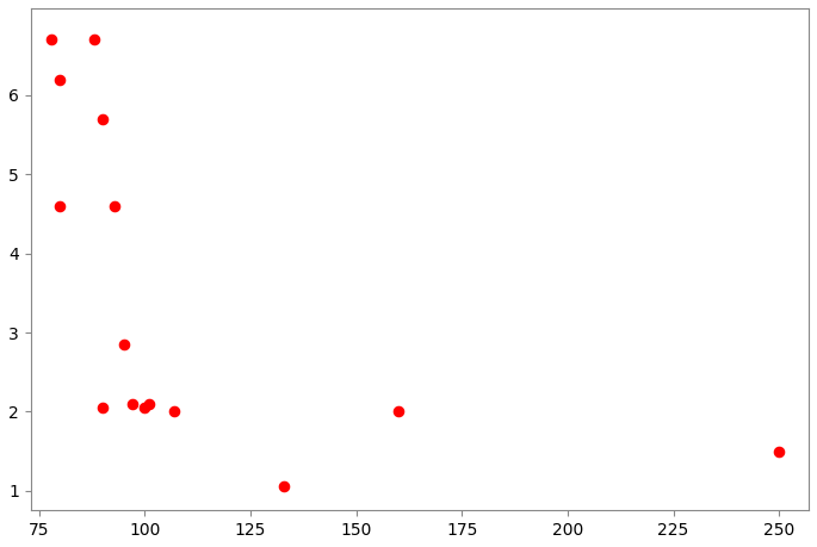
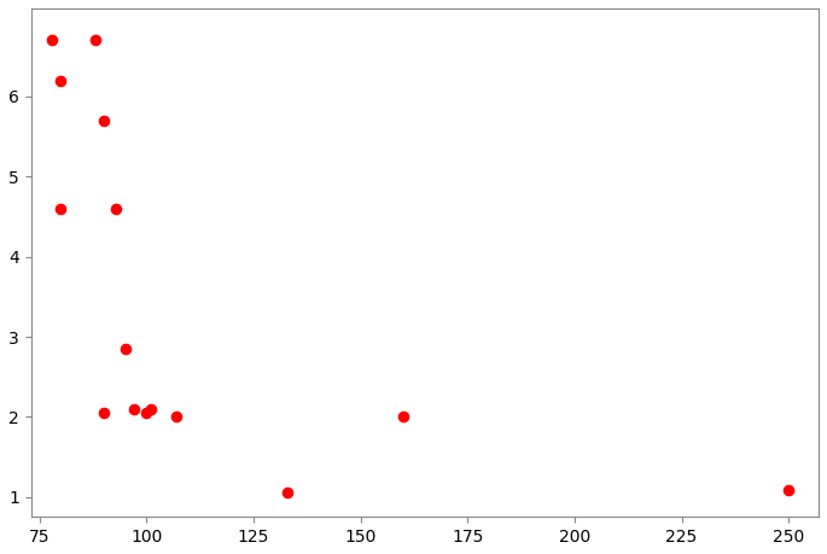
250: 1.50 -> 1.08
